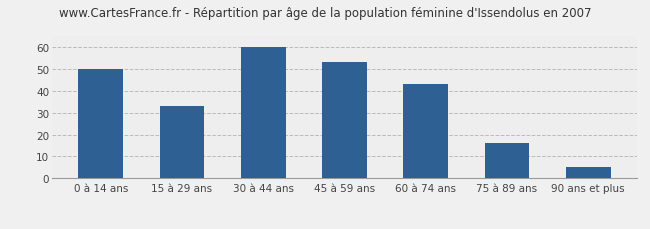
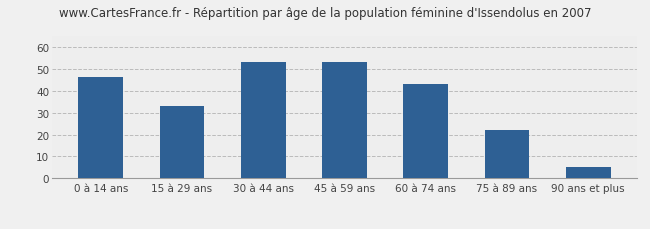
0 à 14 ans: 50 -> 46
30 à 44 ans: 60 -> 53
75 à 89 ans: 16 -> 22
